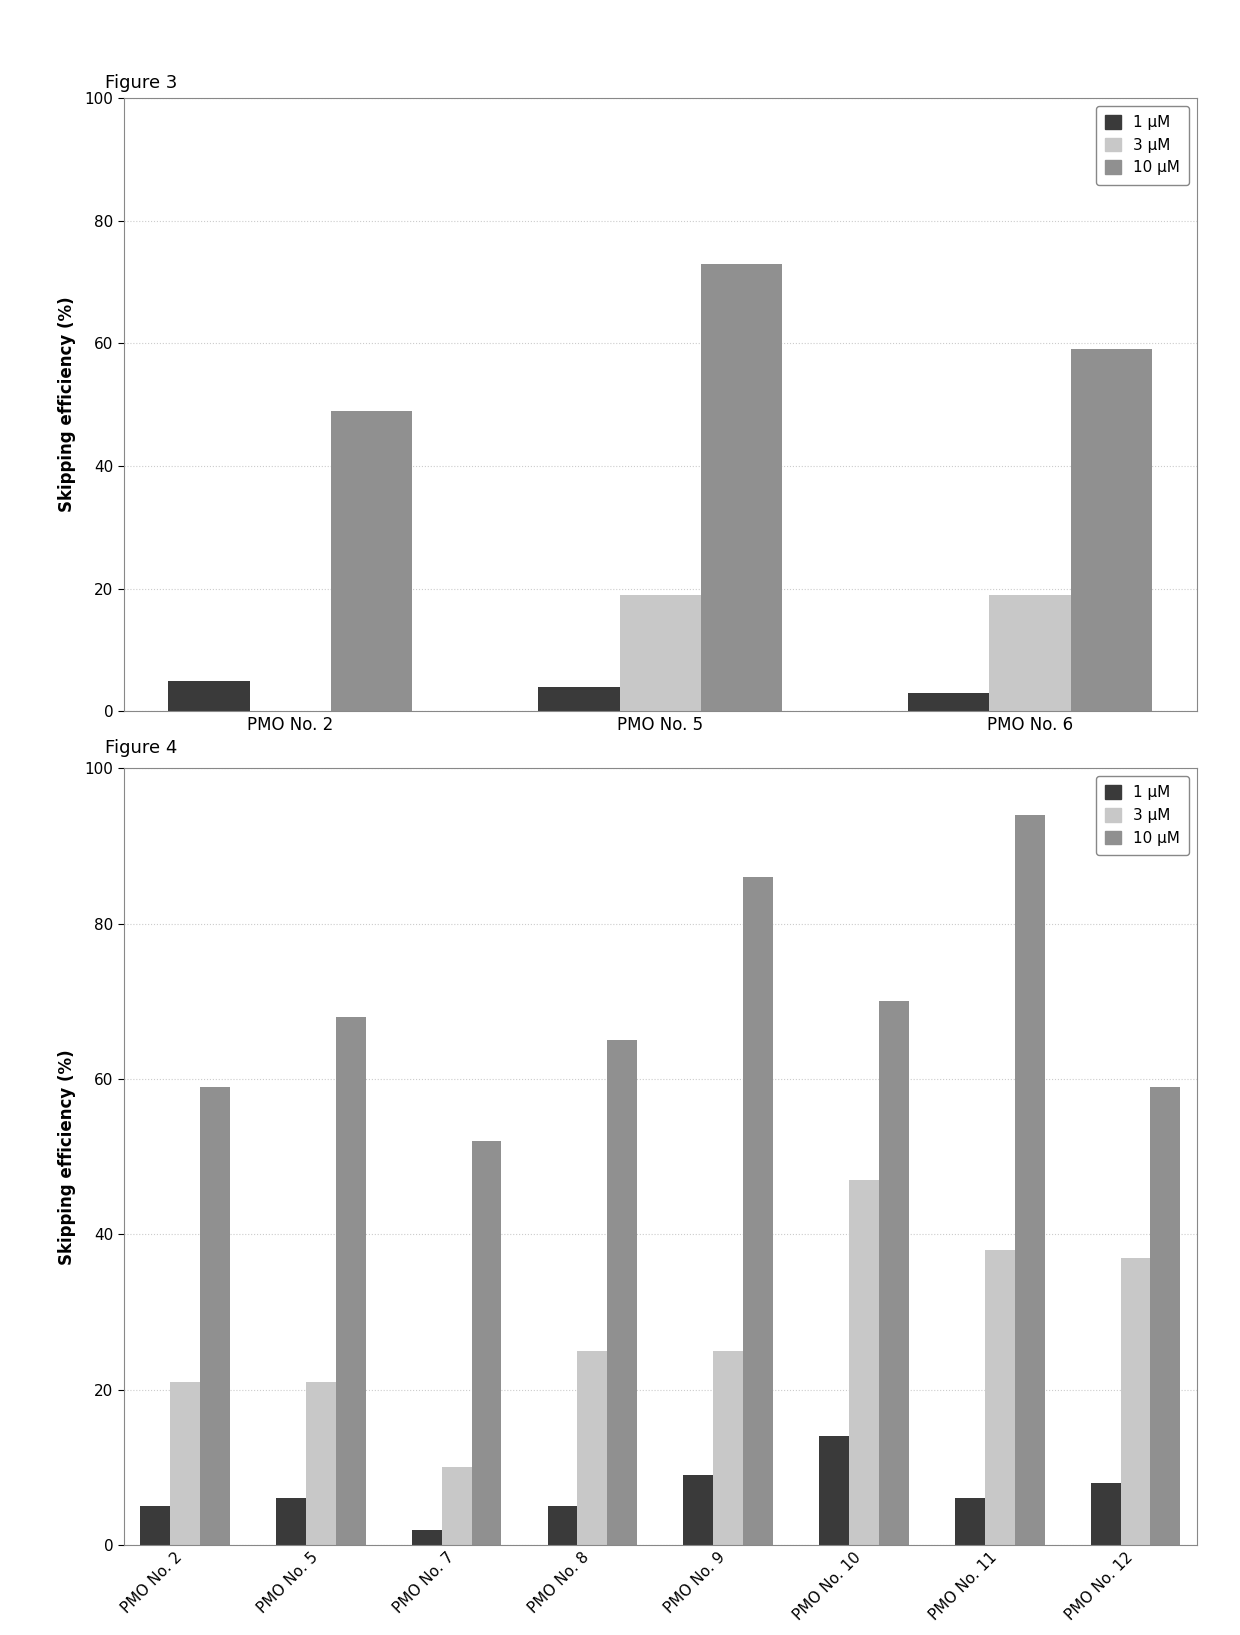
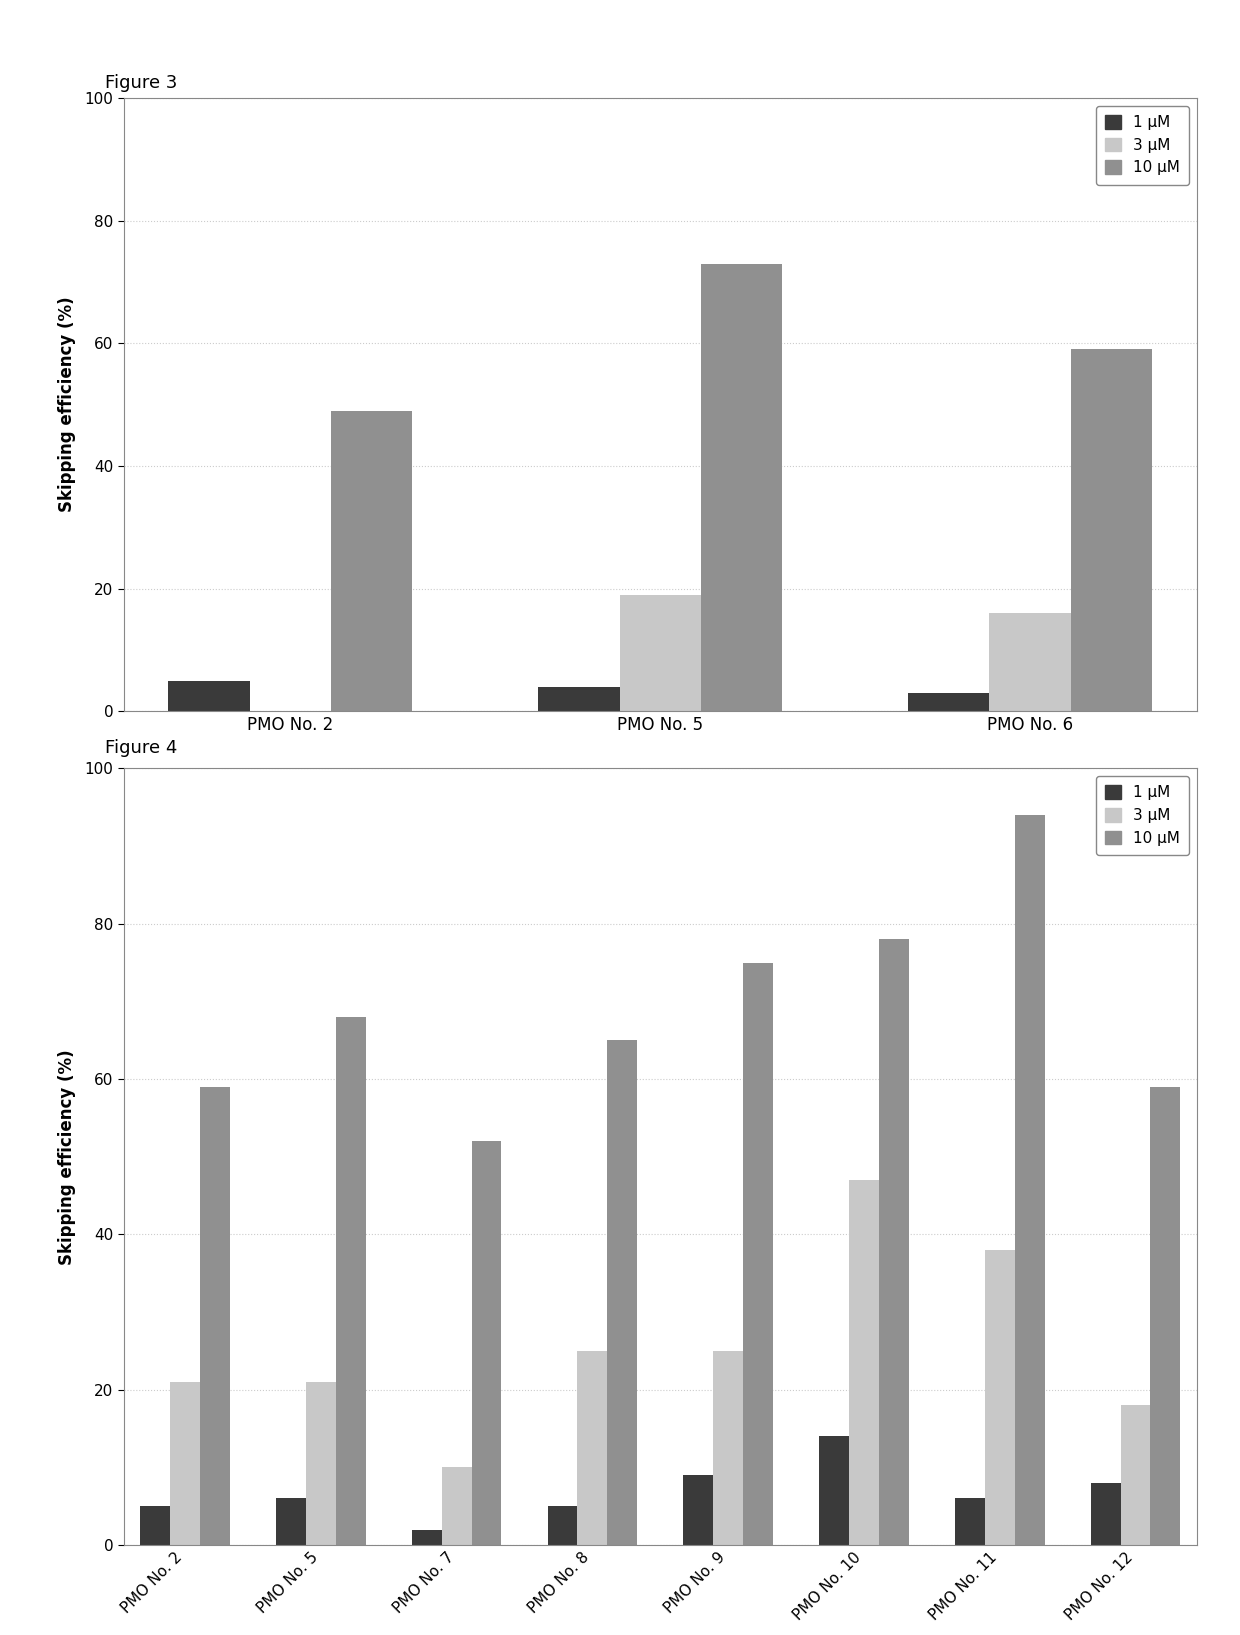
3 μM/PMO No. 6: 19 -> 16
10 μM/PMO No. 9: 86 -> 75
10 μM/PMO No. 10: 70 -> 78
3 μM/PMO No. 12: 37 -> 18
